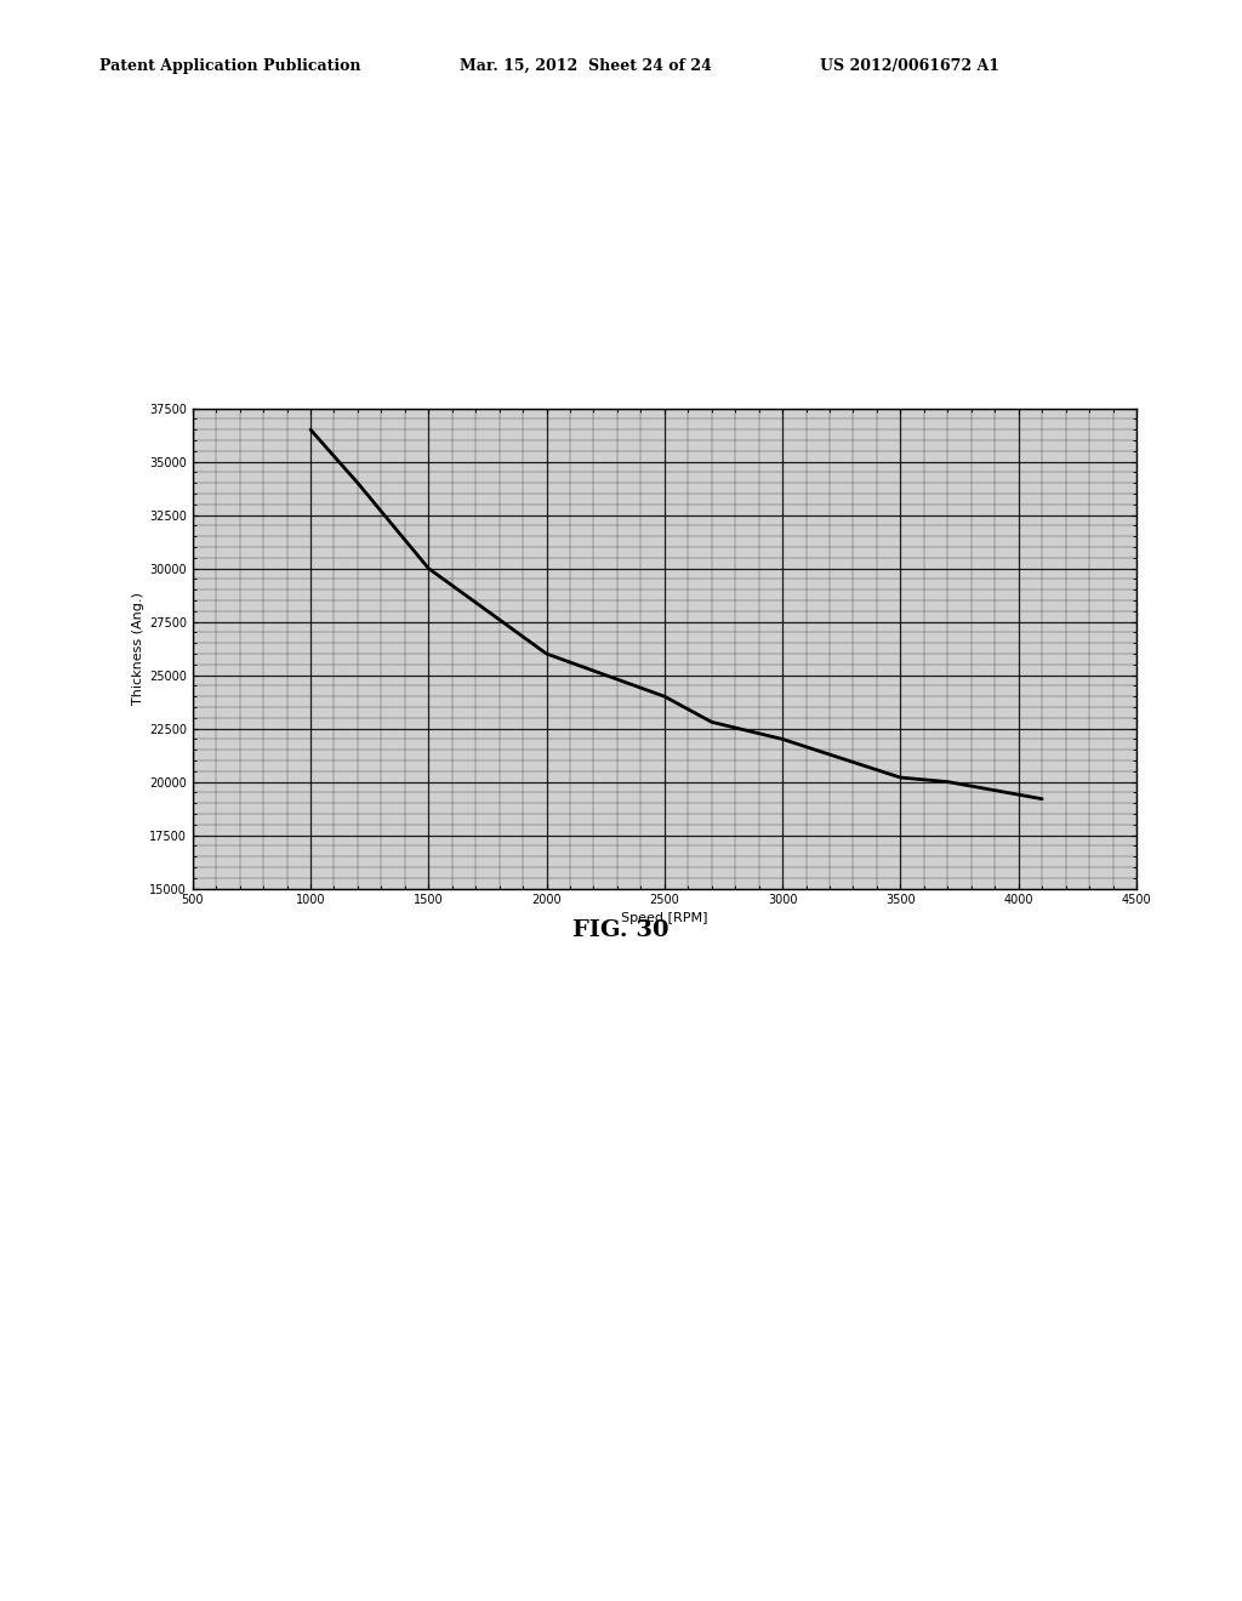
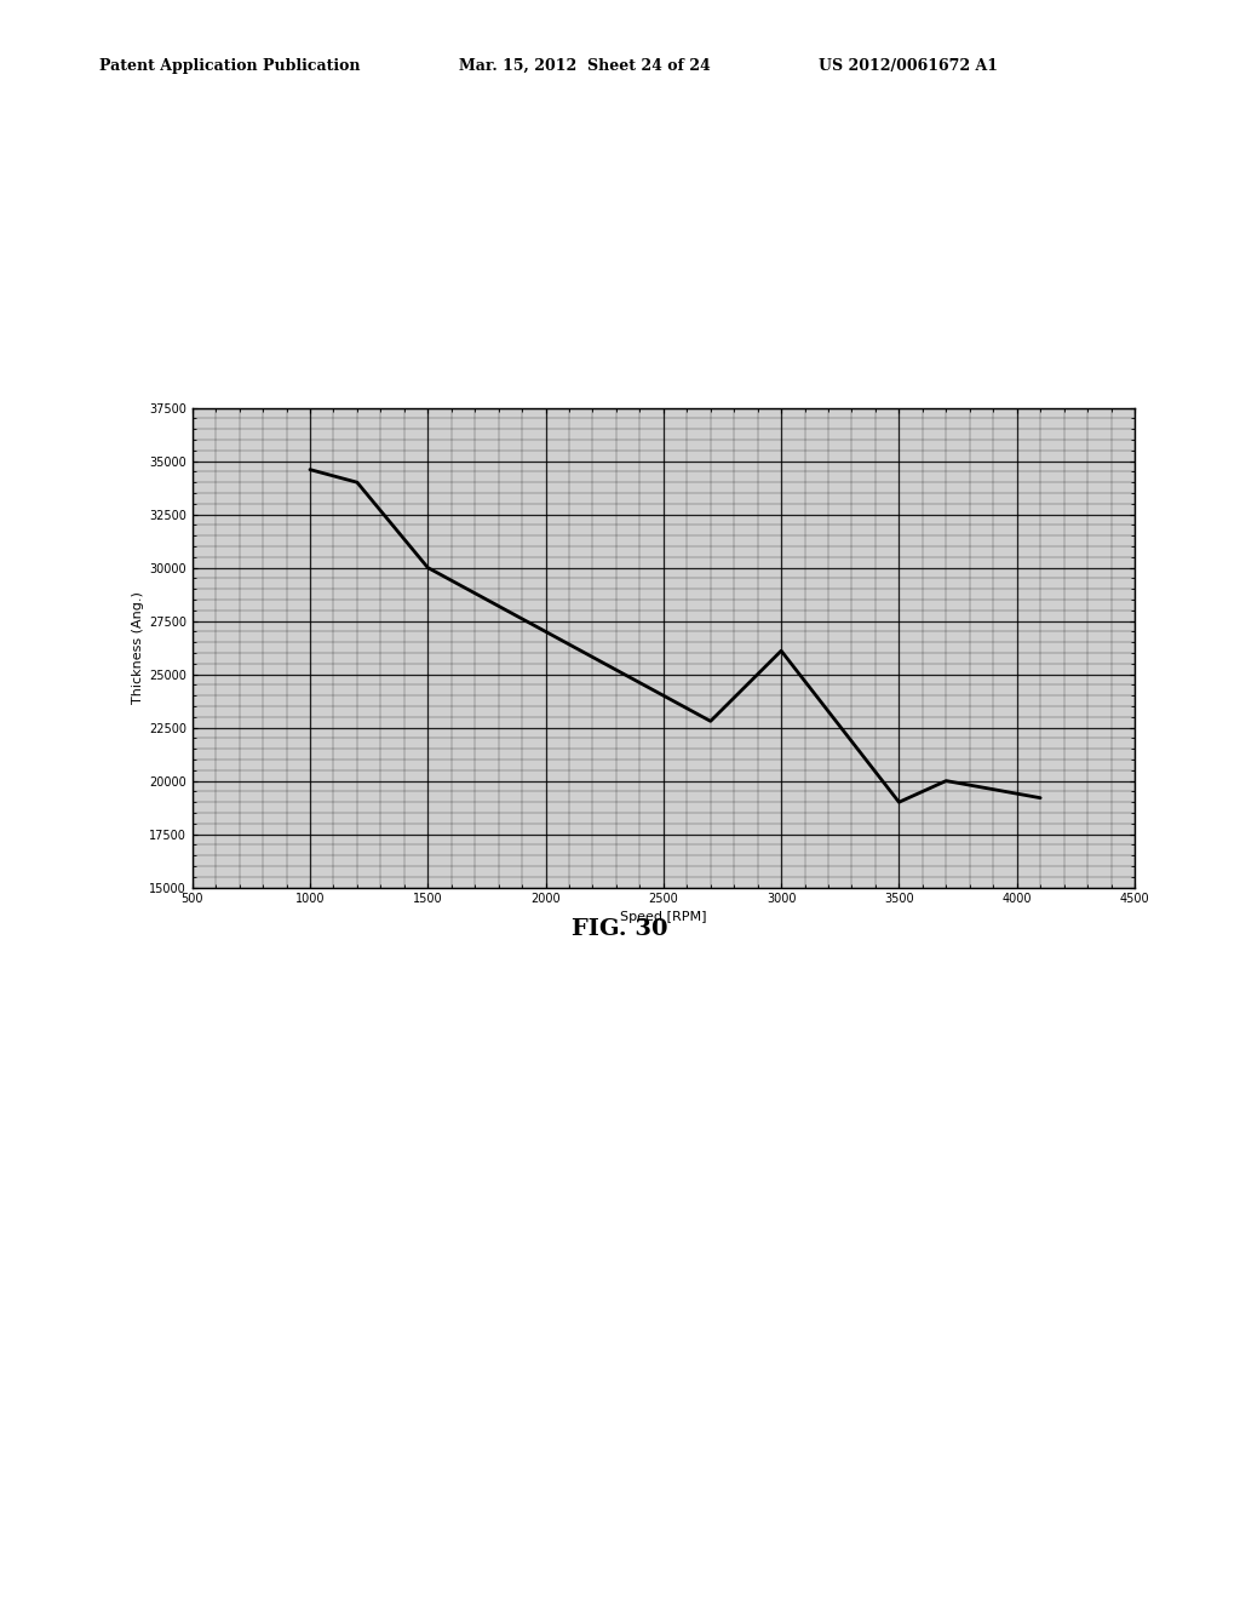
1000: 36500 -> 34600
2000: 26000 -> 27000
3000: 22000 -> 26100
3500: 20200 -> 19000
